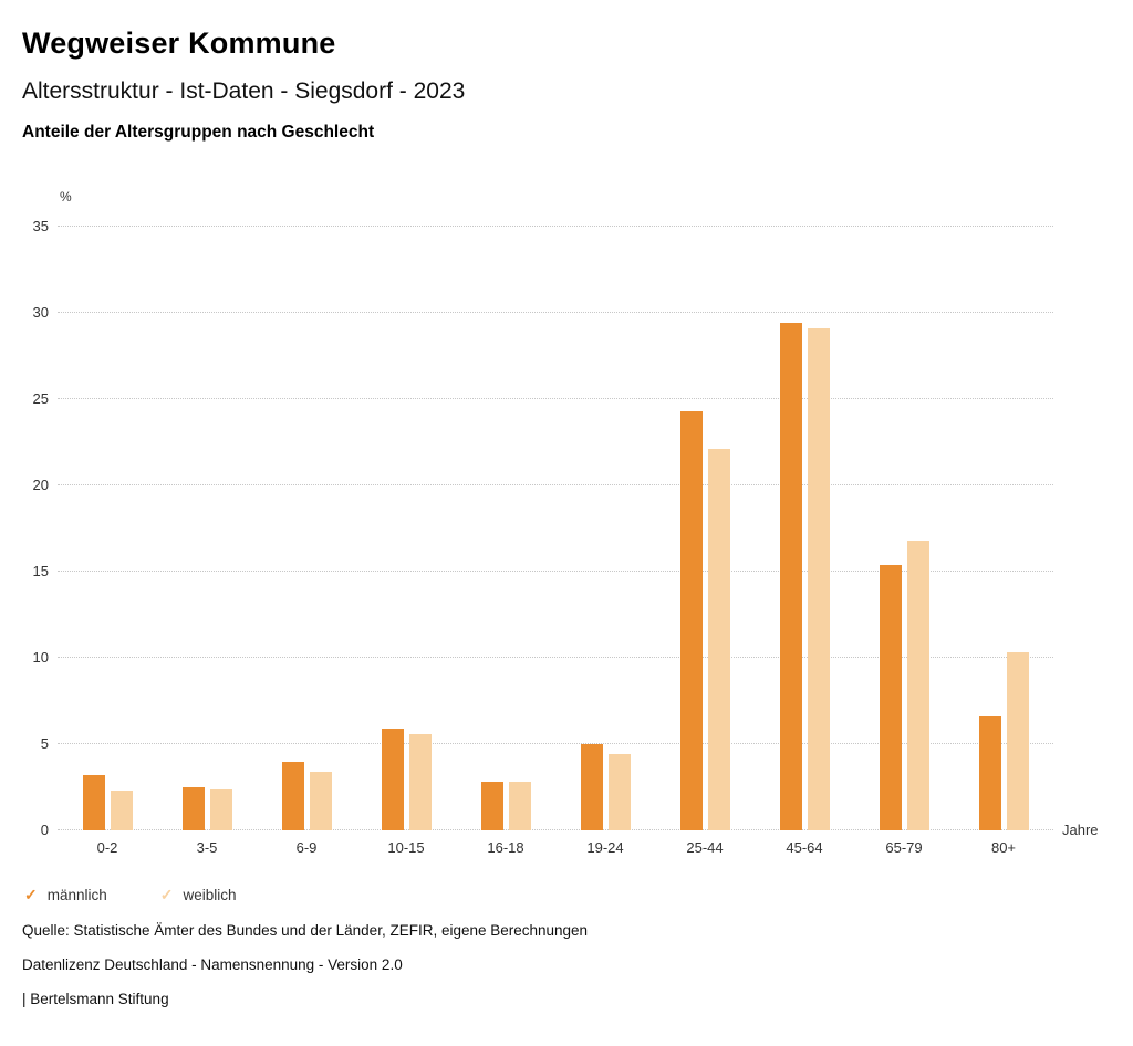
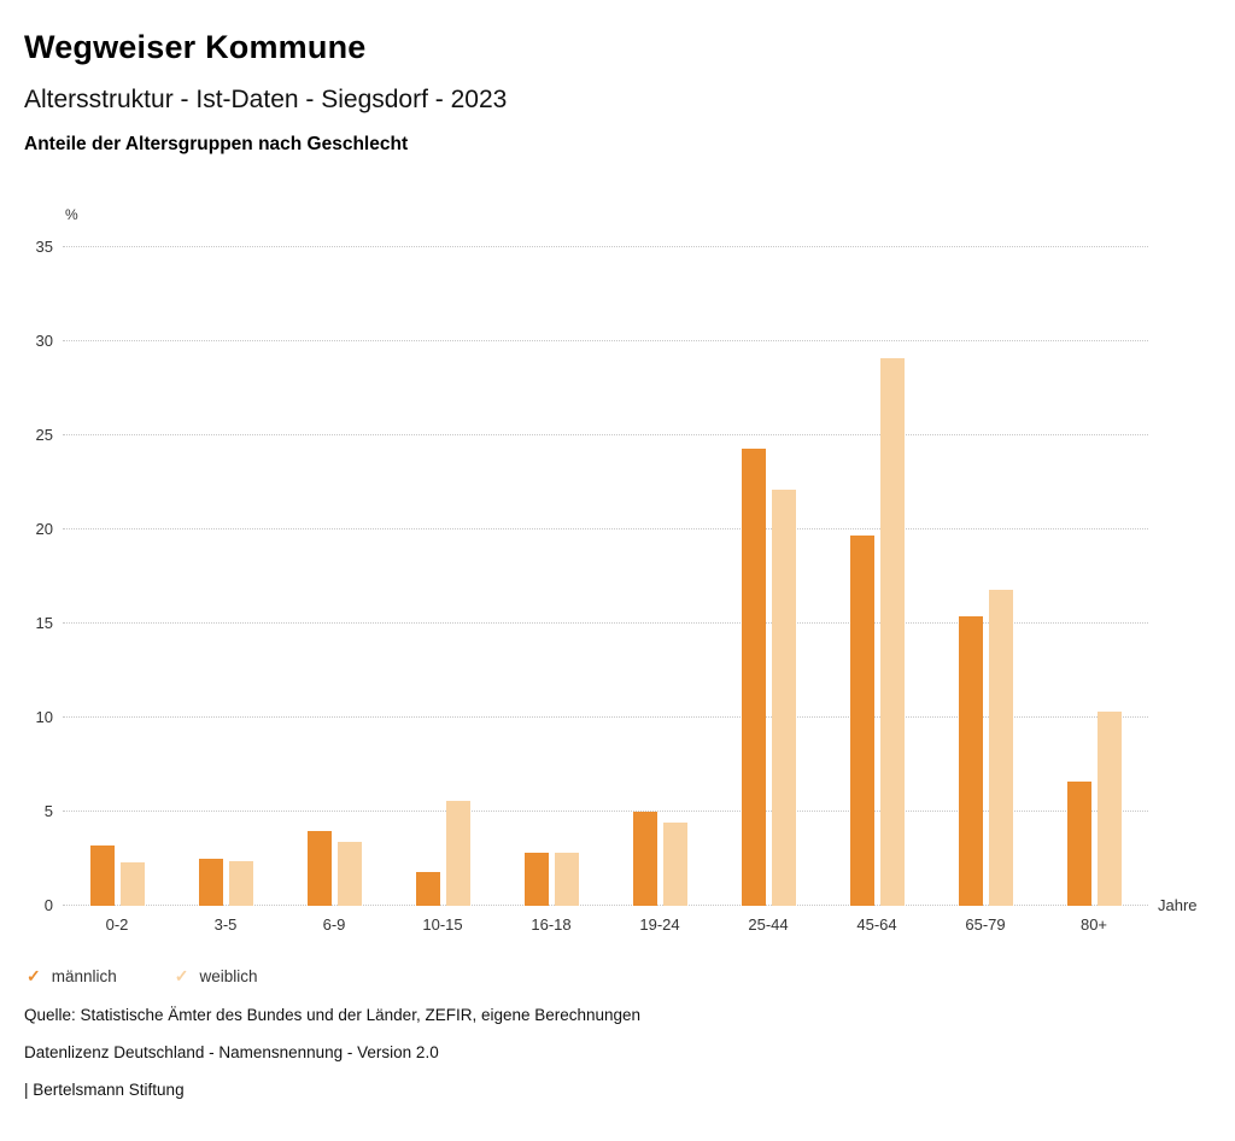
männlich/10-15: 5.9 -> 1.8
männlich/45-64: 29.4 -> 19.7
